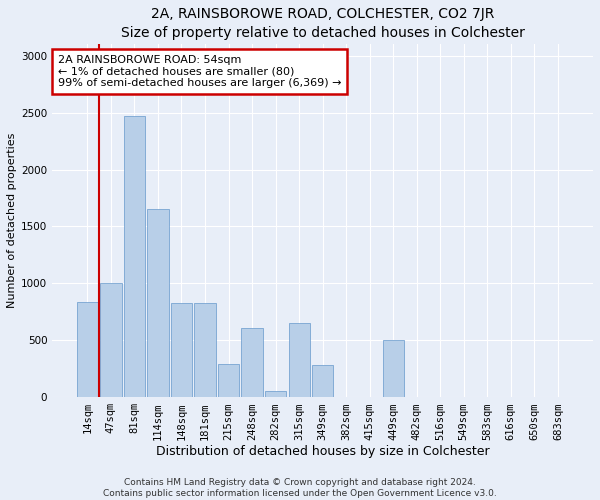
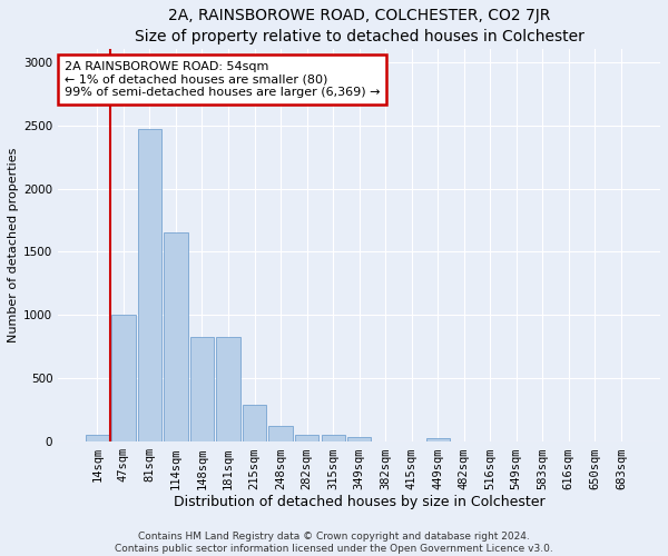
14sqm: 840 -> 50
248sqm: 610 -> 120
315sqm: 650 -> 60
349sqm: 280 -> 40
449sqm: 500 -> 30
